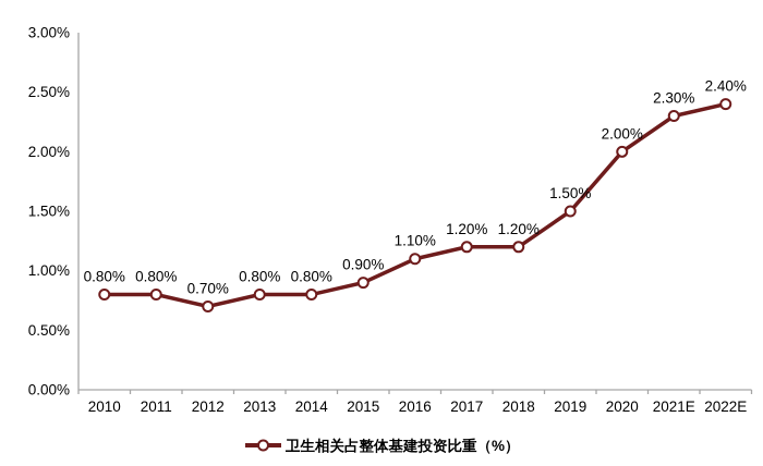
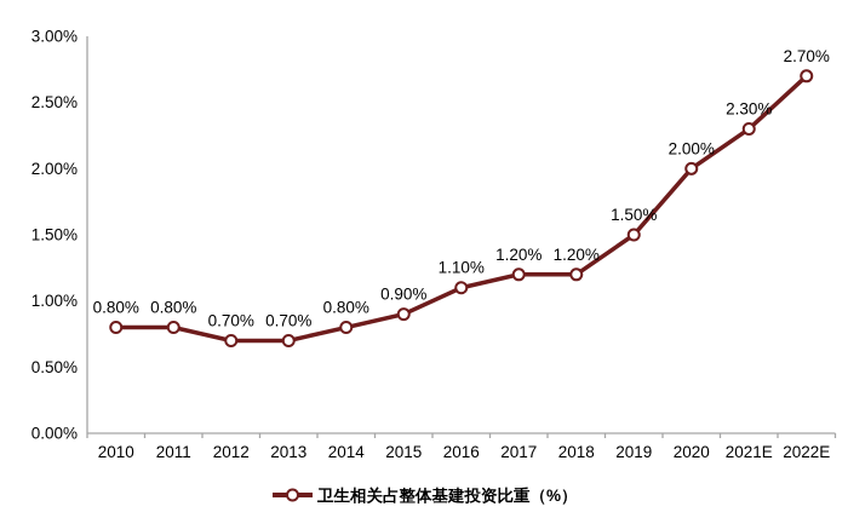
2013: 0.80% -> 0.70%
2022E: 2.40% -> 2.70%
